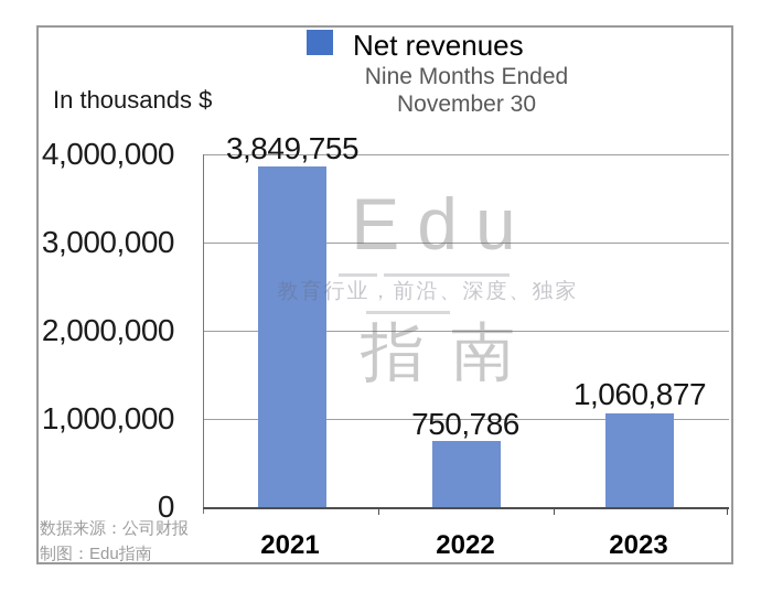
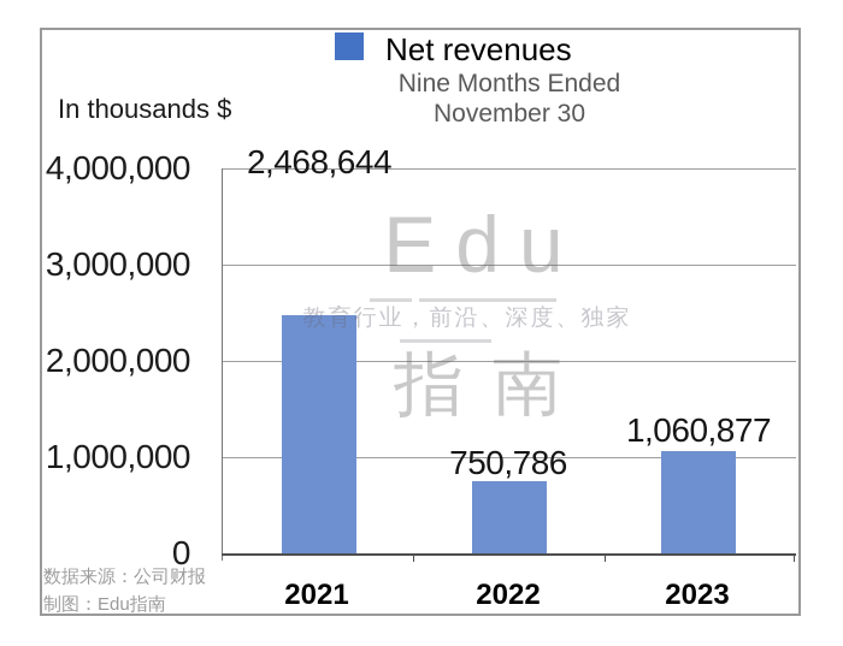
2021: 3,849,755 -> 2,468,644
